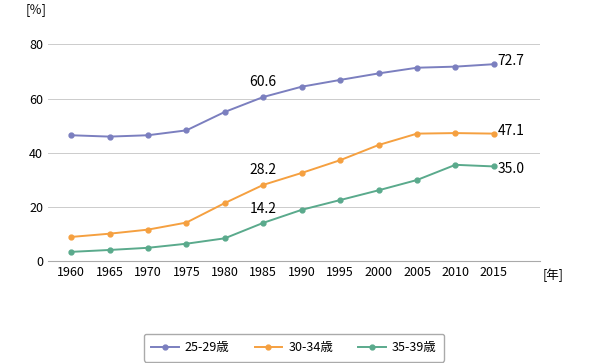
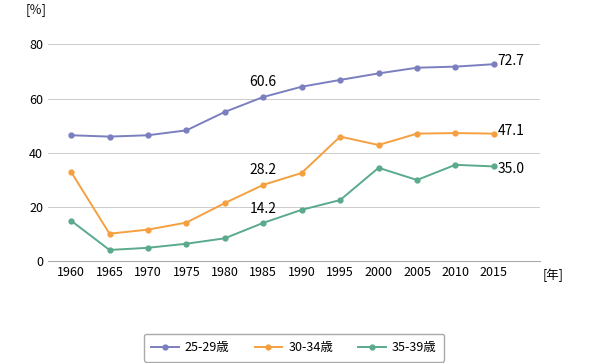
30-34歳/1960: 9.0 -> 33.0
35-39歳/1960: 3.5 -> 15.0
30-34歳/1995: 37.3 -> 46.0
35-39歳/2000: 26.2 -> 34.5
